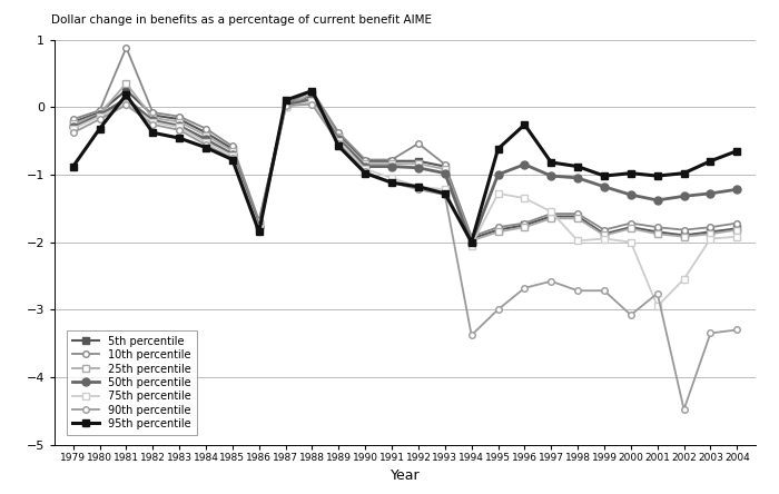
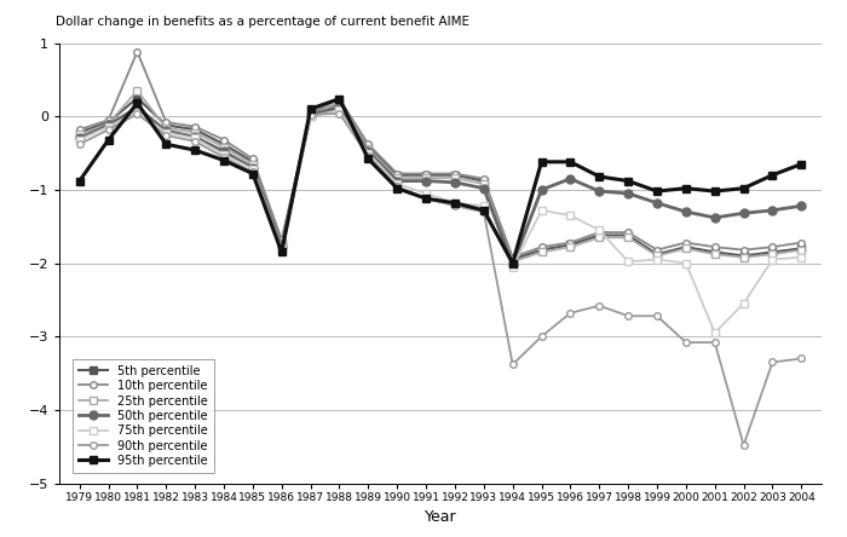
10th percentile/1992: -0.54 -> -0.78
95th percentile/1996: -0.26 -> -0.62
90th percentile/2001: -2.76 -> -3.08
